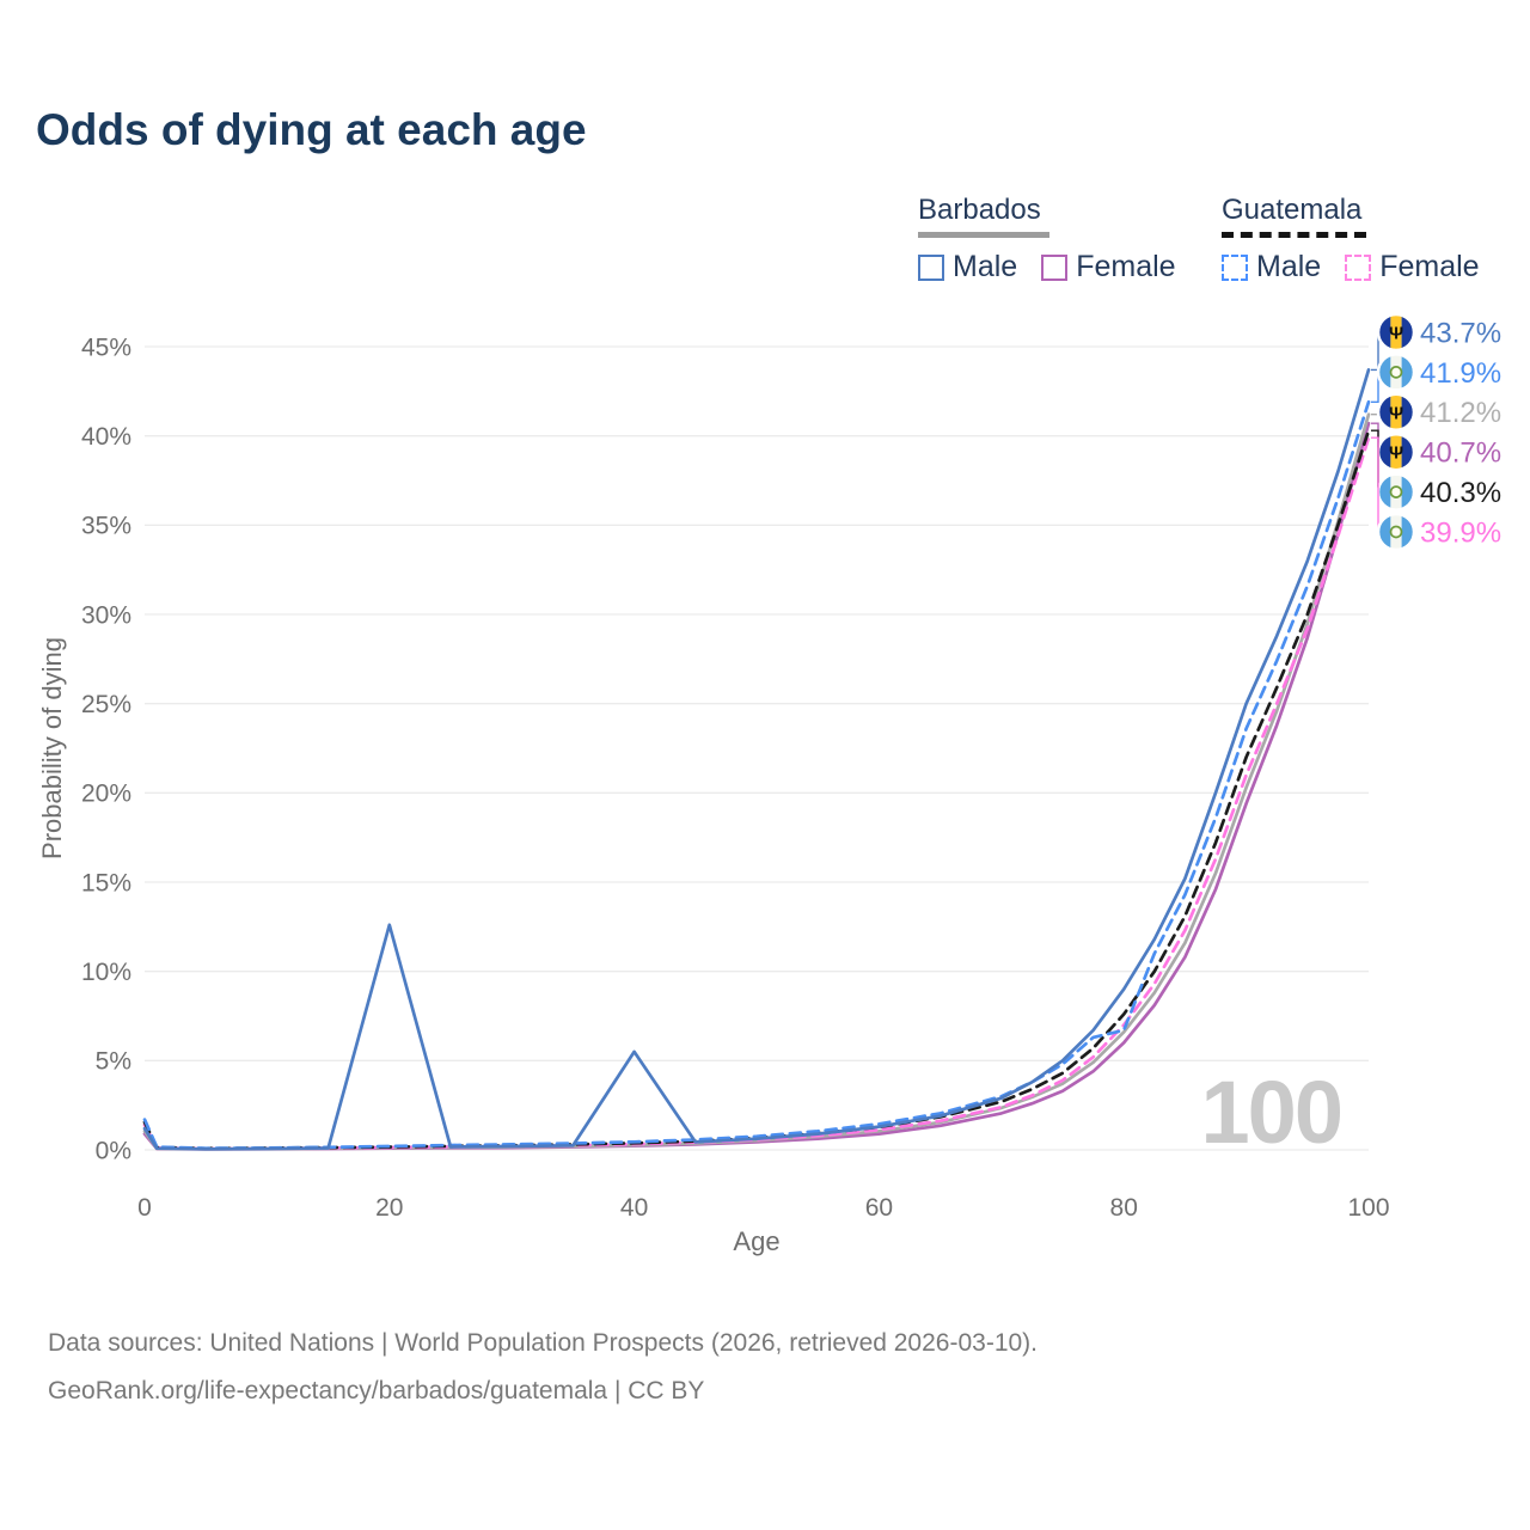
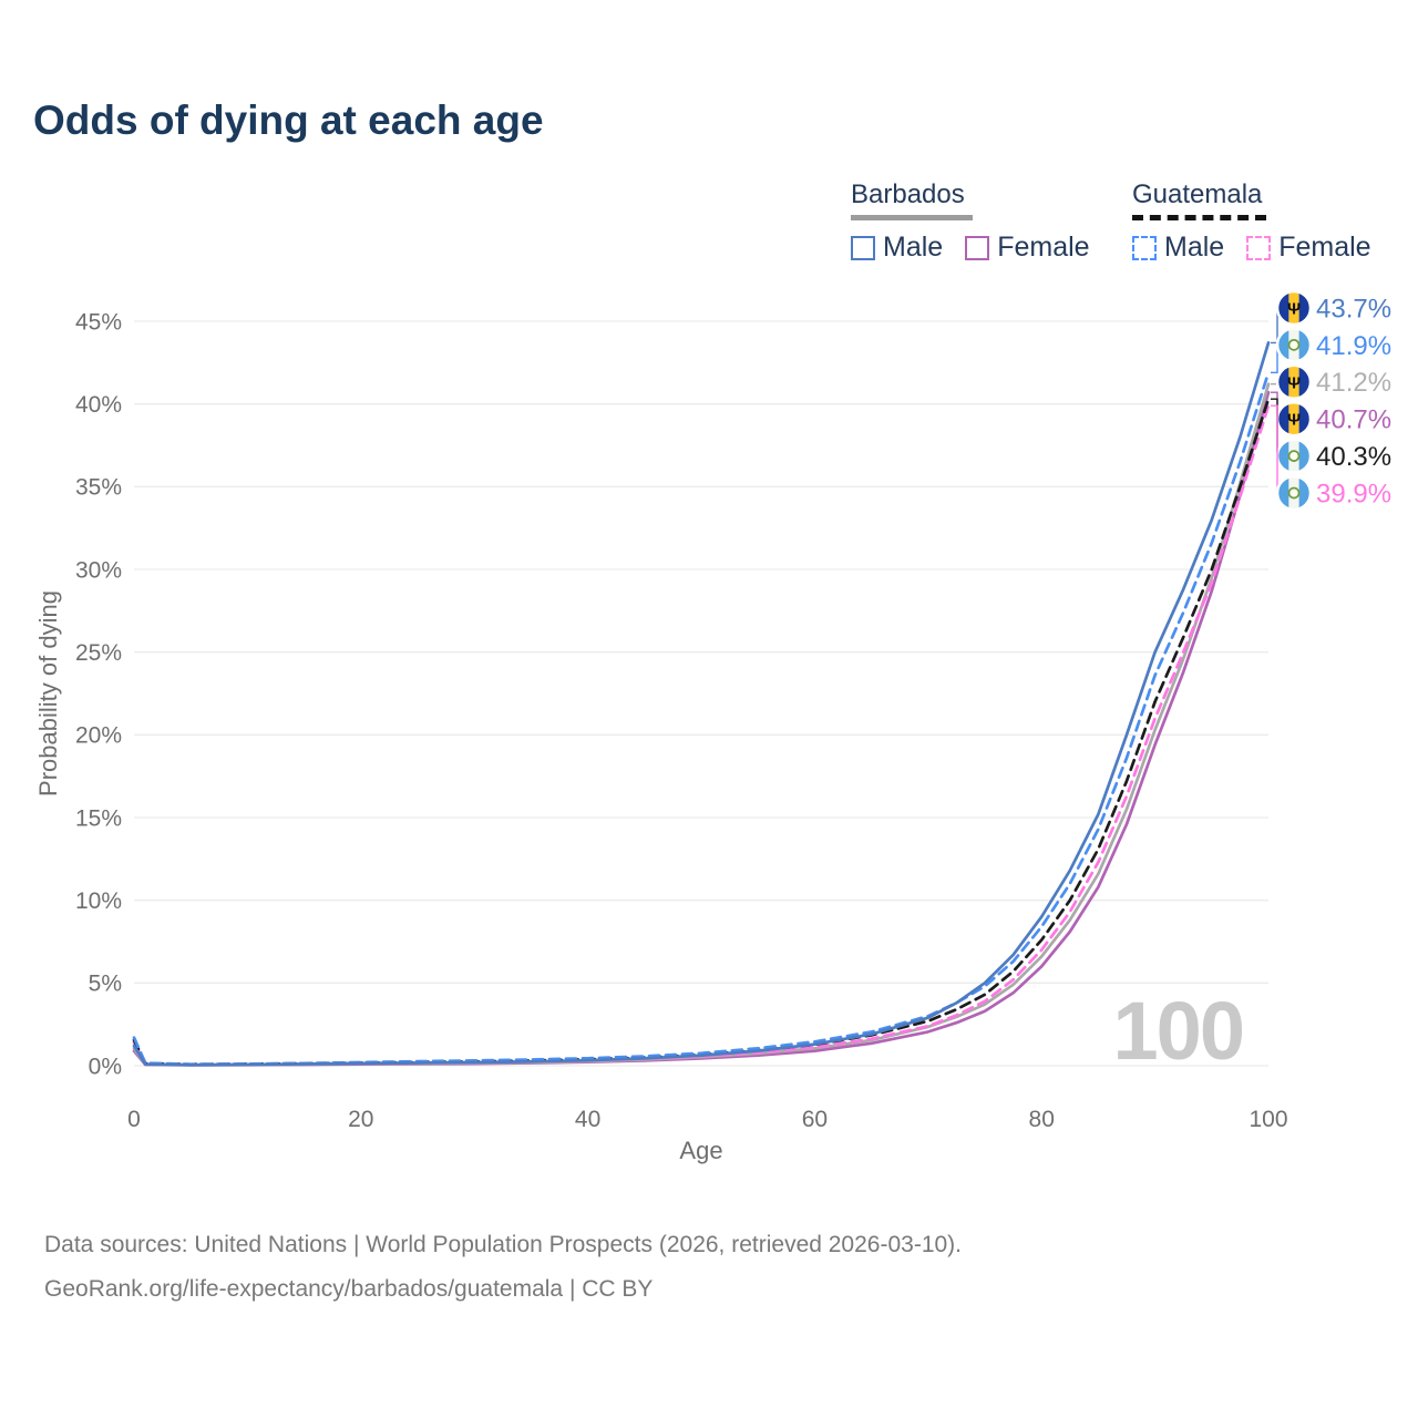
Barbados Male/20: 12.6% -> 0.1%
Barbados Male/40: 5.5% -> 0.3%
Guatemala Male/80: 6.7% -> 8.4%
